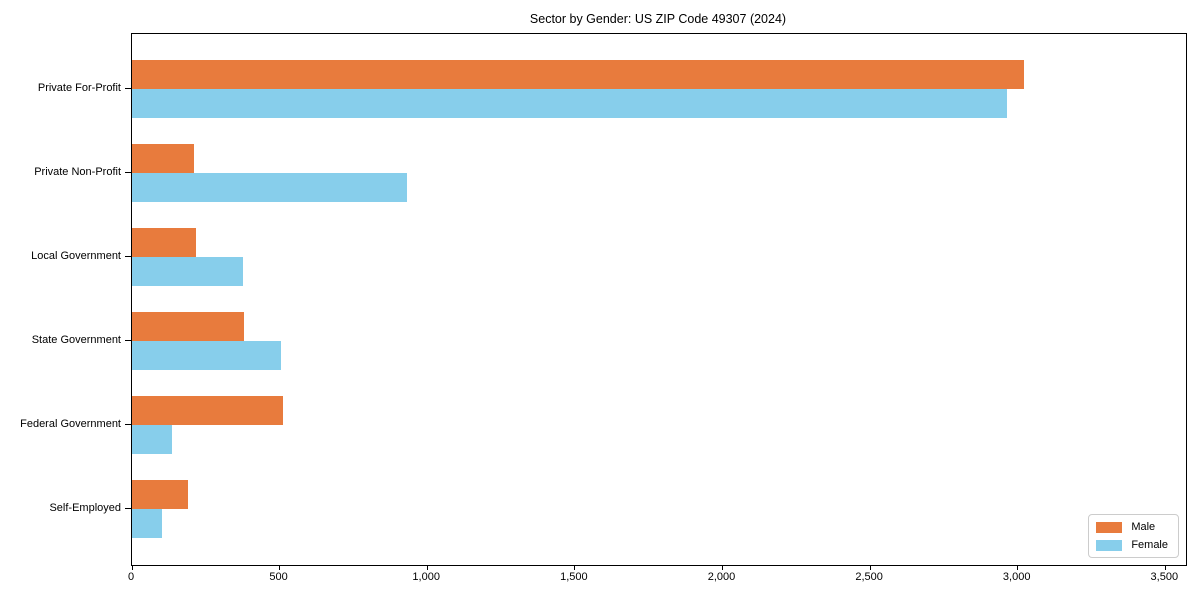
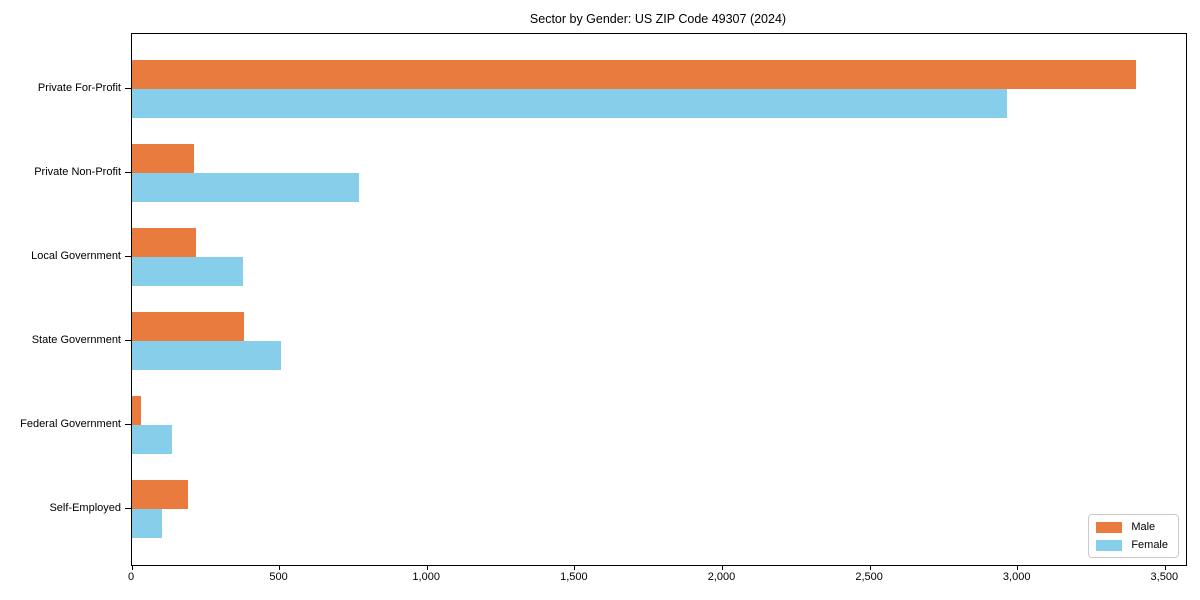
Male/Private For-Profit: 3020 -> 3400
Female/Private Non-Profit: 930 -> 770
Male/Federal Government: 510 -> 30
